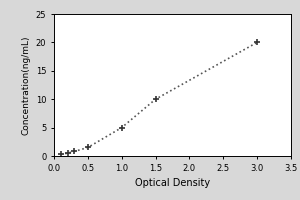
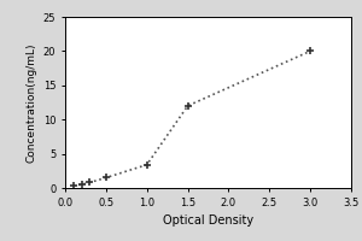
1.0: 5.0 -> 3.4
1.5: 10.0 -> 12.0
